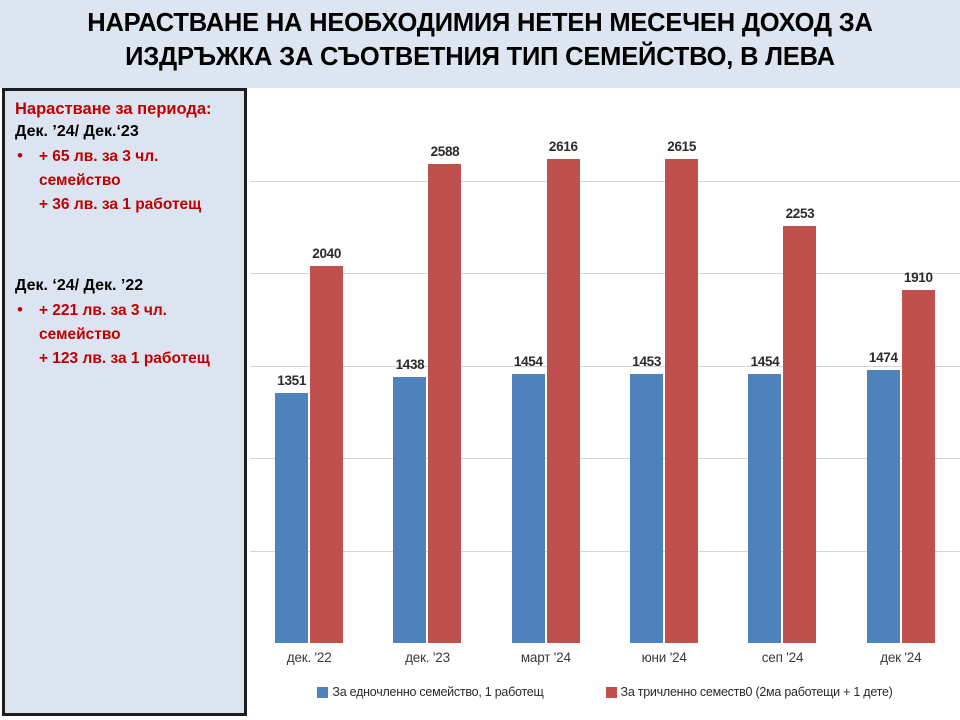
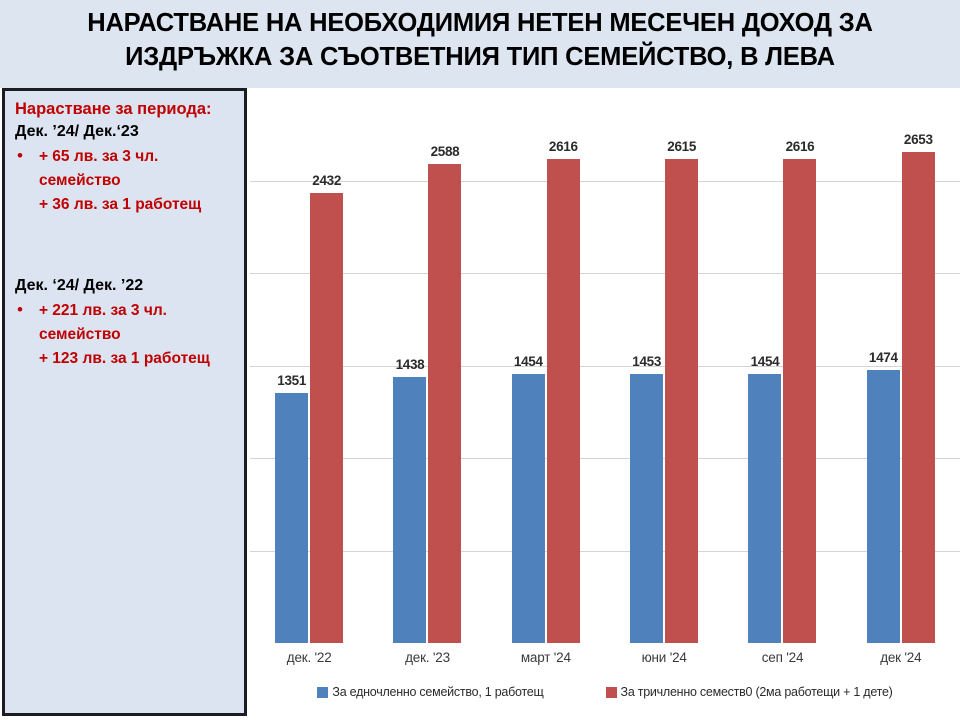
За тричленно семеств0 (2ма работещи + 1 дете)/дек. '22: 2040 -> 2432
За тричленно семеств0 (2ма работещи + 1 дете)/сеп '24: 2253 -> 2616
За тричленно семеств0 (2ма работещи + 1 дете)/дек '24: 1910 -> 2653
